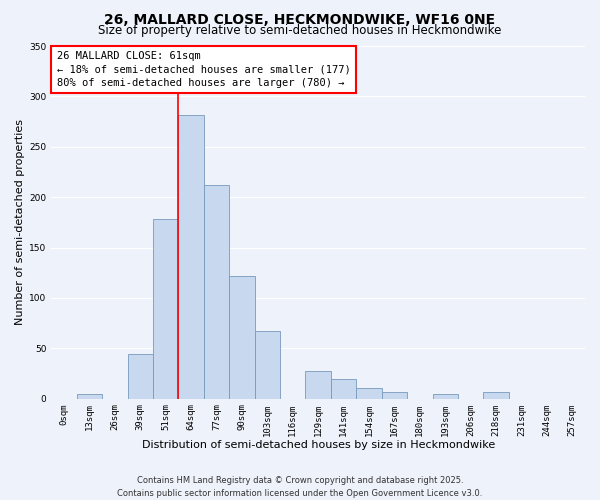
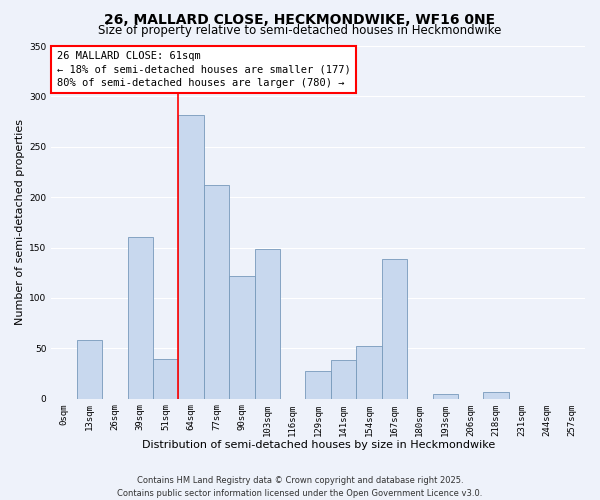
13sqm: 5 -> 58
39sqm: 44 -> 160
51sqm: 178 -> 39
103sqm: 67 -> 149
141sqm: 20 -> 38
154sqm: 11 -> 52
167sqm: 7 -> 139
